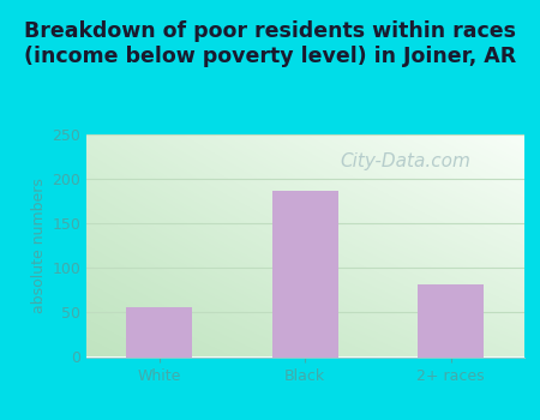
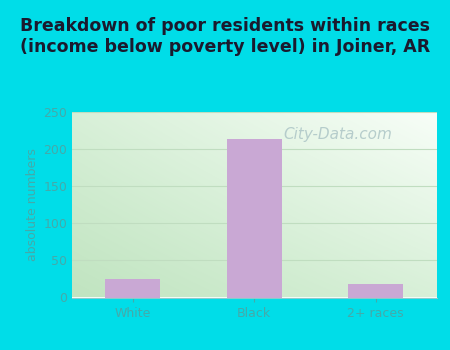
White: 56 -> 25
Black: 186 -> 213
2+ races: 82 -> 18
